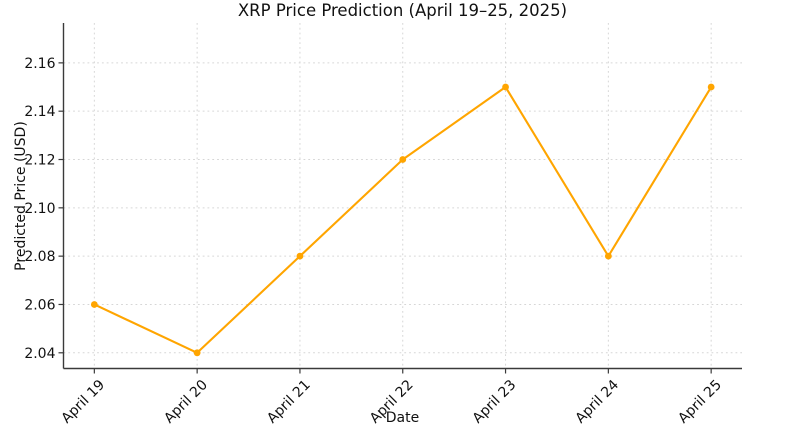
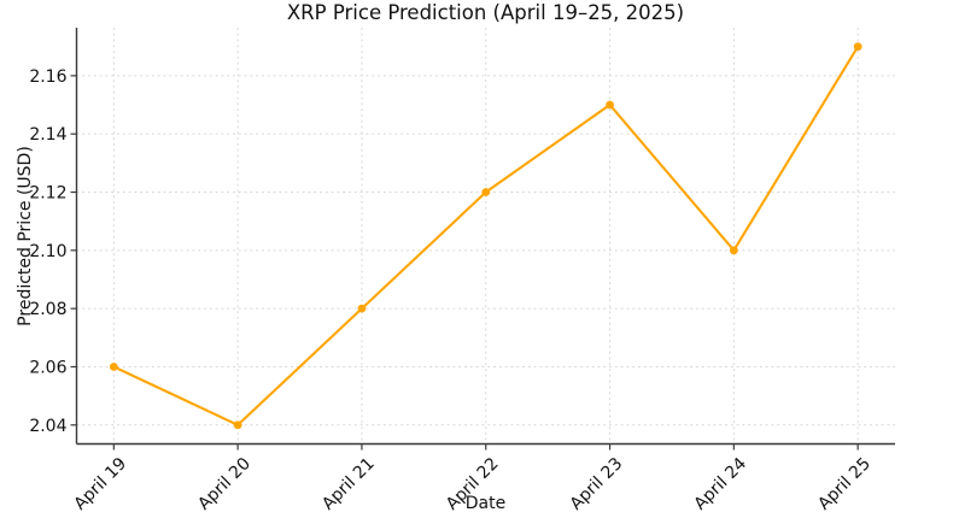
April 24: 2.08 -> 2.10
April 25: 2.15 -> 2.17
